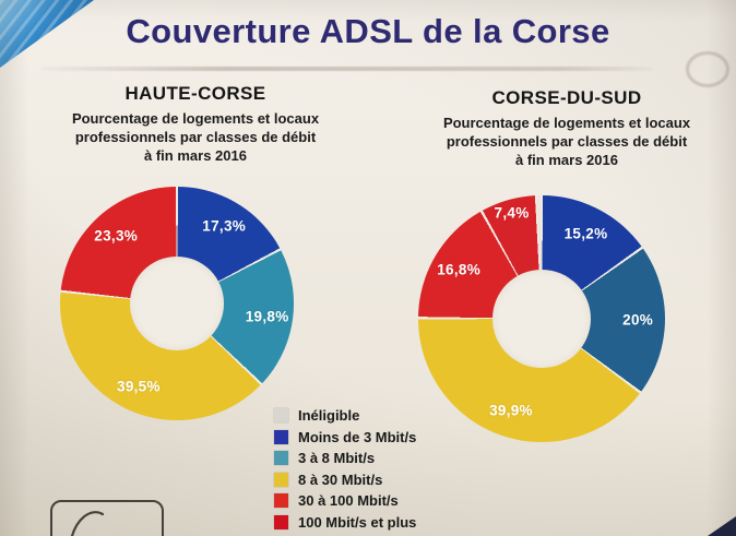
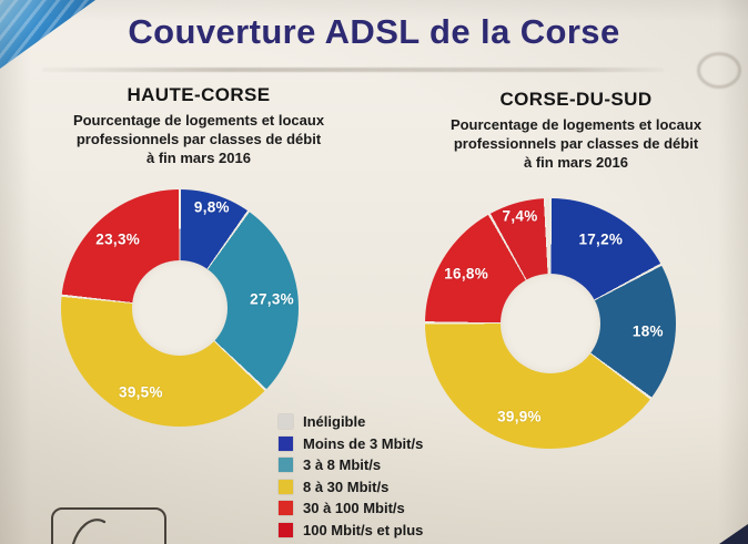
HAUTE-CORSE/Moins de 3 Mbit/s: 17,3% -> 9,8%
HAUTE-CORSE/3 à 8 Mbit/s: 19,8% -> 27,3%
CORSE-DU-SUD/Moins de 3 Mbit/s: 15,2% -> 17,2%
CORSE-DU-SUD/3 à 8 Mbit/s: 20% -> 18%
